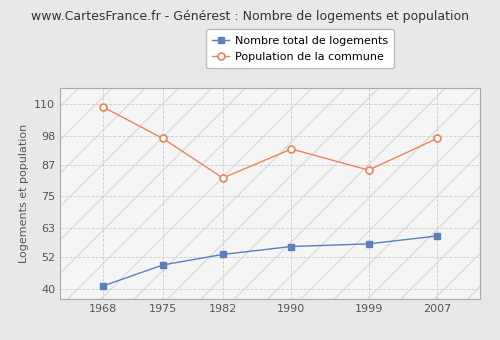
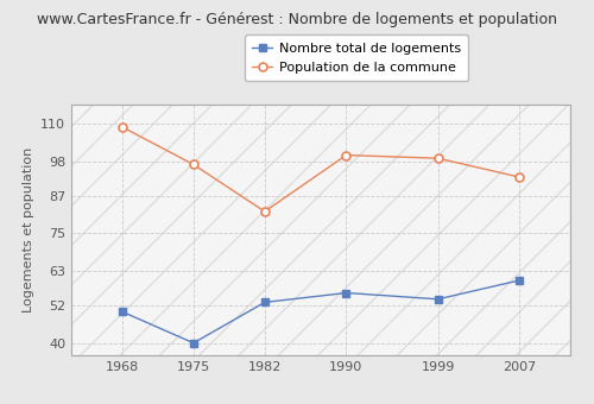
Nombre total de logements/1968: 41 -> 50
Nombre total de logements/1975: 49 -> 40
Population de la commune/1990: 93 -> 100
Nombre total de logements/1999: 57 -> 54
Population de la commune/1999: 85 -> 99
Population de la commune/2007: 97 -> 93
